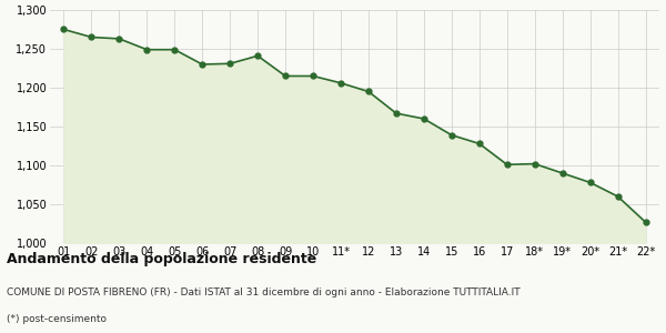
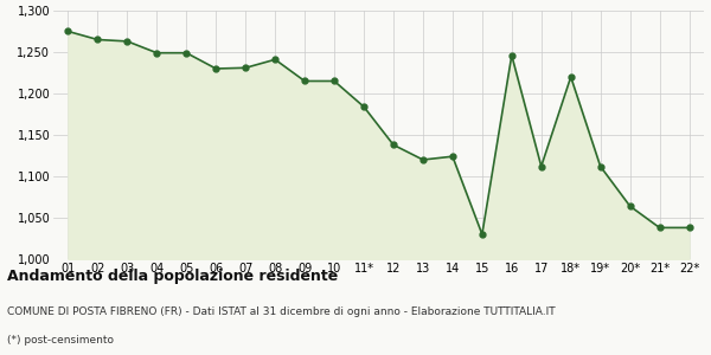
11*: 1,206 -> 1,184
12: 1,195 -> 1,138
13: 1,167 -> 1,120
14: 1,160 -> 1,124
15: 1,139 -> 1,030
16: 1,128 -> 1,246
17: 1,101 -> 1,112
18*: 1,102 -> 1,220
19*: 1,090 -> 1,112
20*: 1,078 -> 1,064
21*: 1,060 -> 1,038
22*: 1,027 -> 1,038
